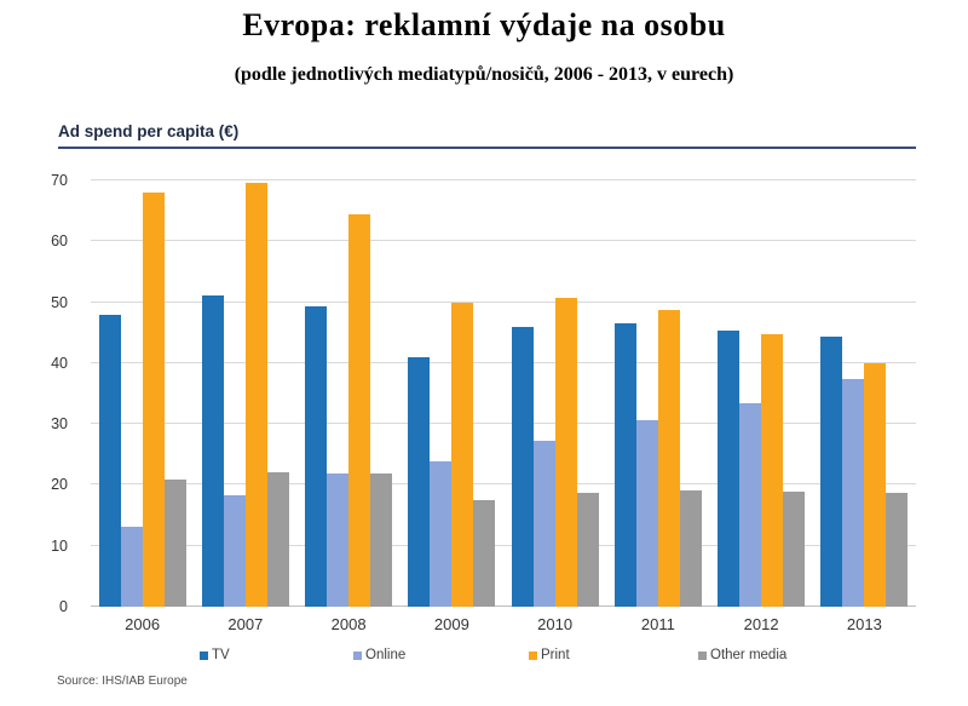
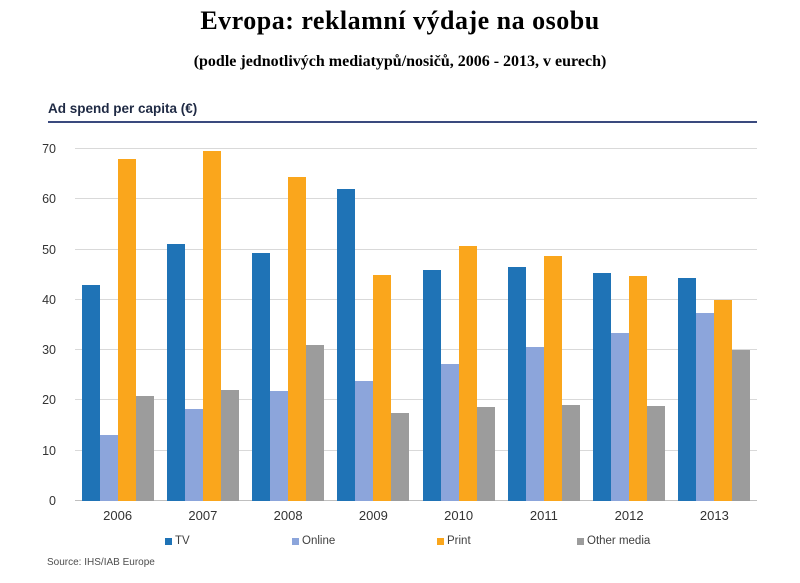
TV/2006: 48 -> 43
Other media/2008: 22 -> 31
TV/2009: 41 -> 62
Print/2009: 50 -> 45
Other media/2013: 19 -> 30
